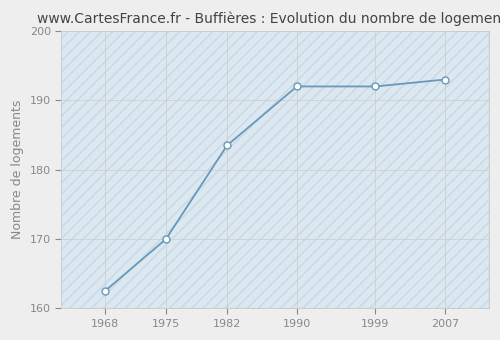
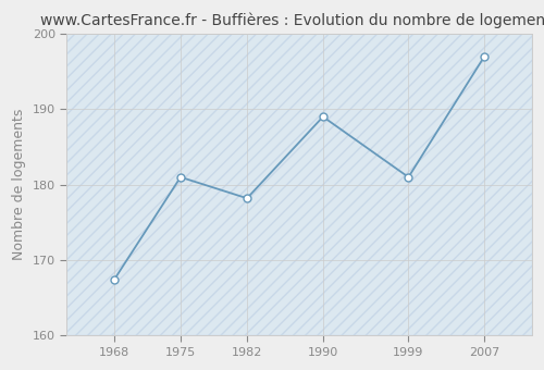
1968: 162.5 -> 167.4
1975: 170.0 -> 181.0
1982: 183.5 -> 178.2
1990: 192.0 -> 189.0
1999: 192.0 -> 181.0
2007: 193.0 -> 197.0
